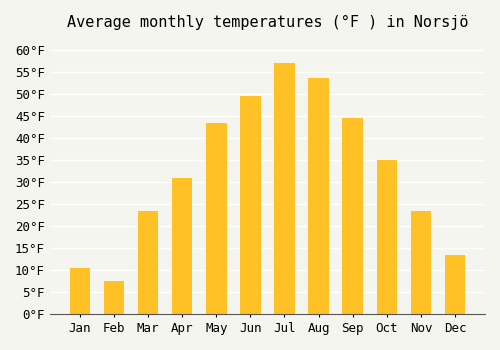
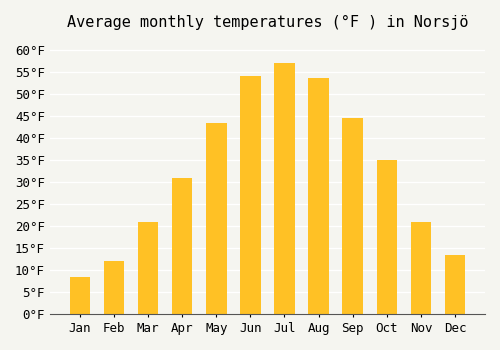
Jan: 10.5°F -> 8.5°F
Feb: 7.5°F -> 12.0°F
Mar: 23.5°F -> 21.0°F
Jun: 49.5°F -> 54.0°F
Nov: 23.5°F -> 21.0°F
